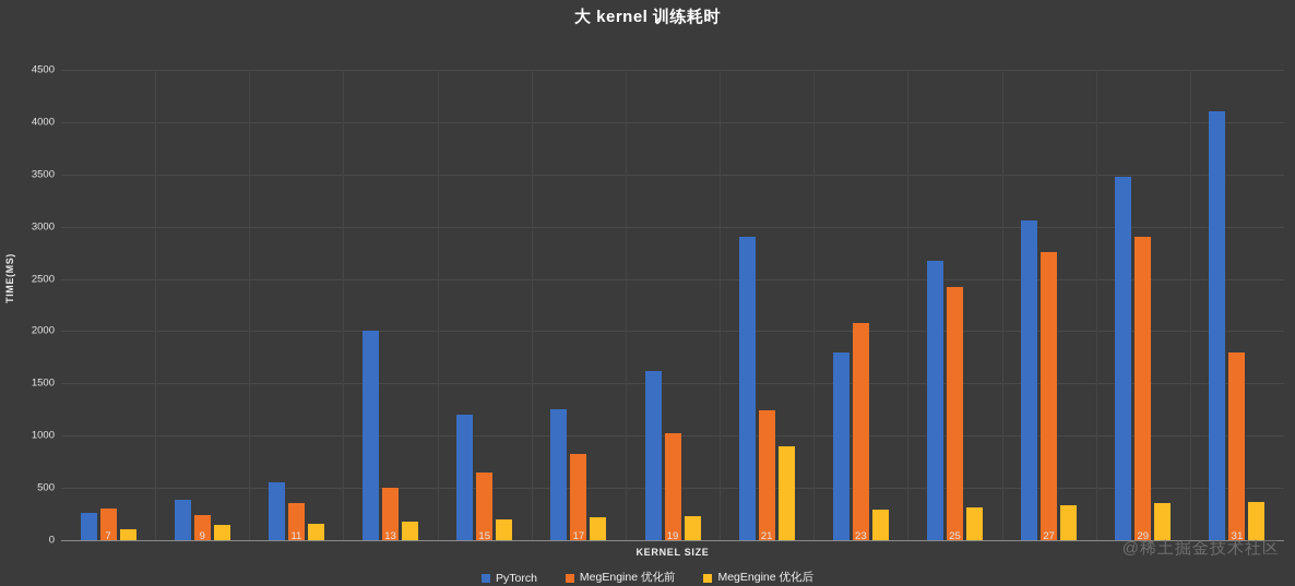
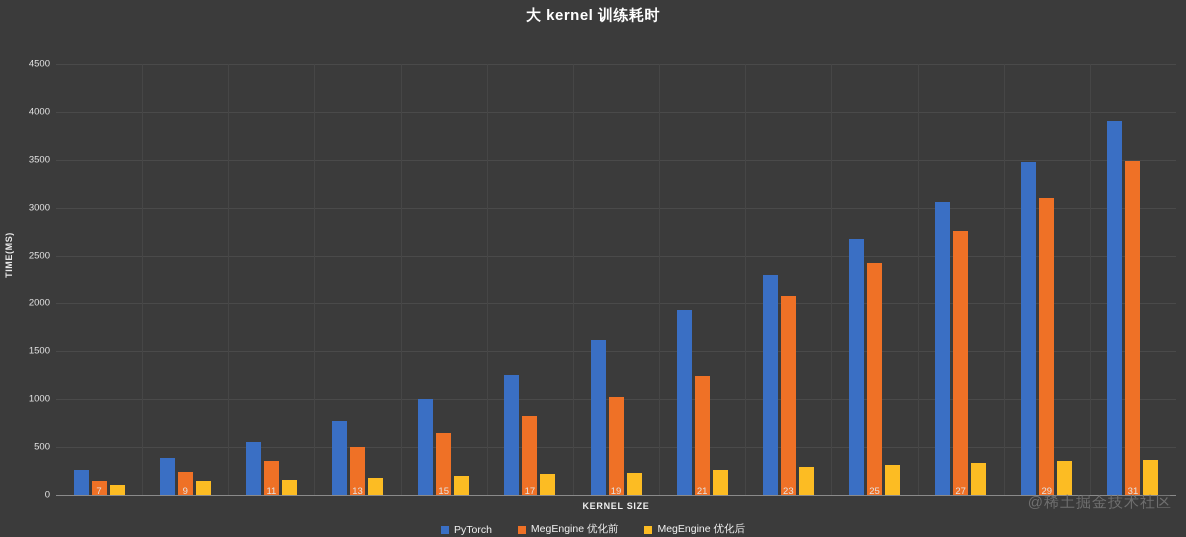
MegEngine 优化前/7: 300 -> 200
PyTorch/13: 2000 -> 800
PyTorch/15: 1200 -> 1000
PyTorch/21: 2900 -> 1900
MegEngine 优化后/21: 900 -> 300
PyTorch/23: 1800 -> 2300
MegEngine 优化前/29: 2900 -> 3100
PyTorch/31: 4100 -> 3900
MegEngine 优化前/31: 1800 -> 3500
